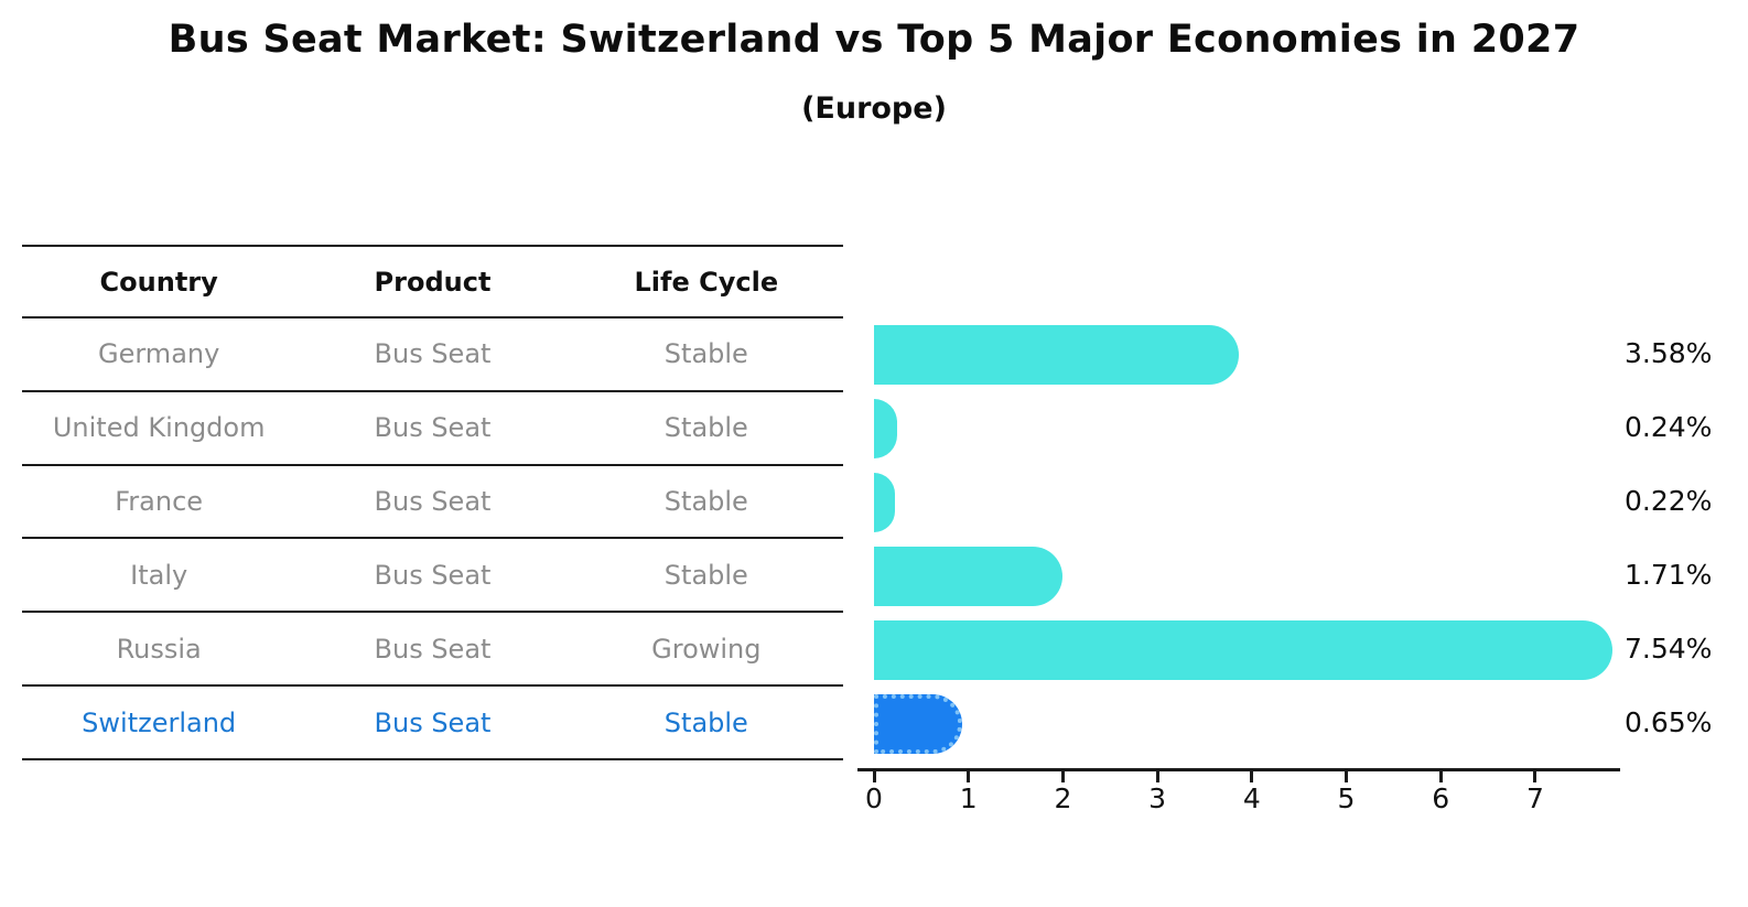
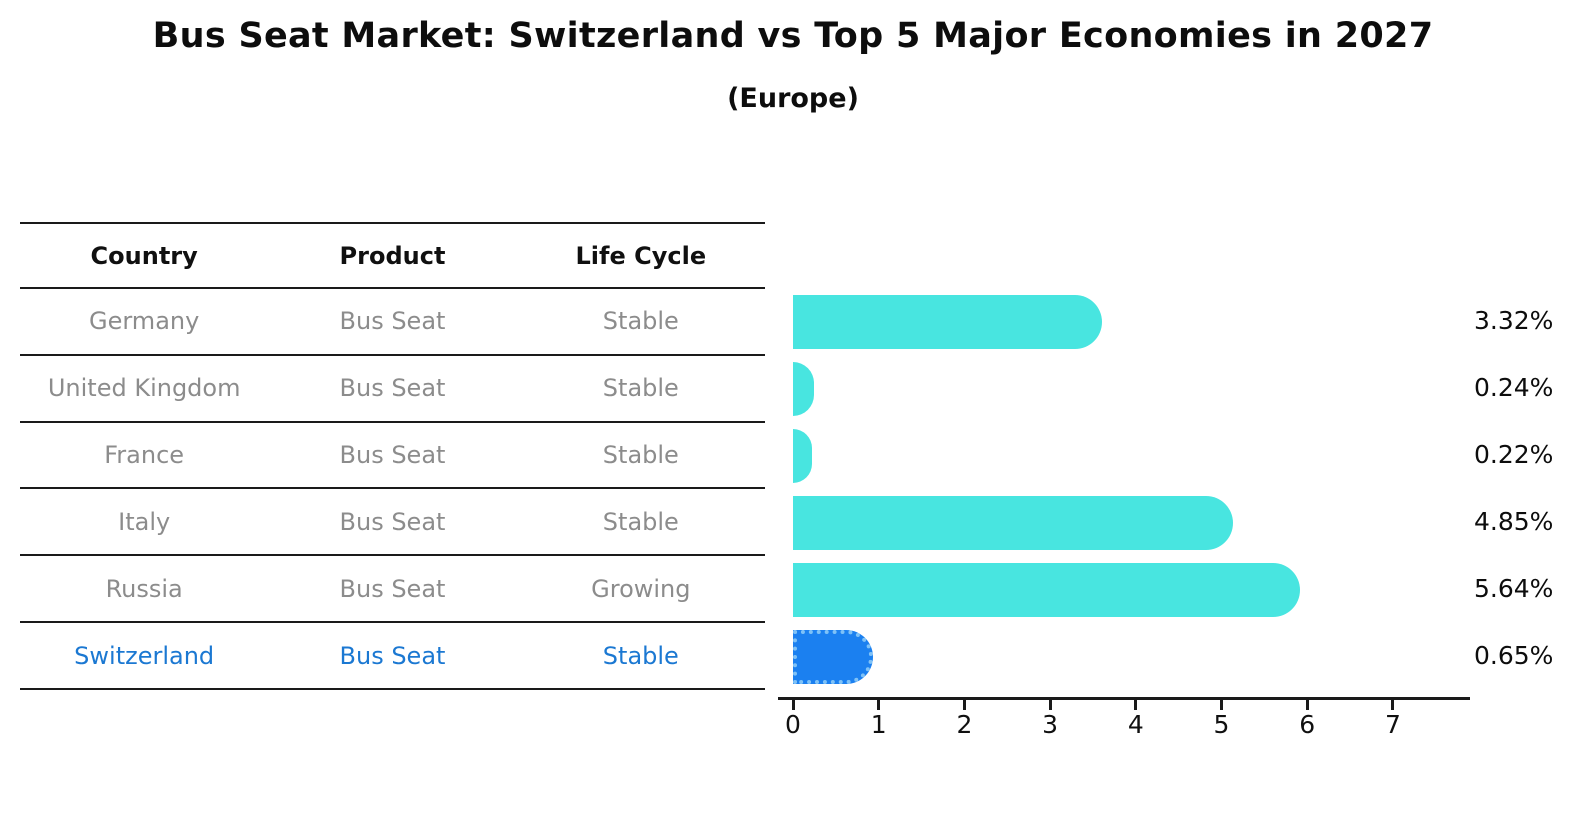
Germany: 3.58% -> 3.32%
Italy: 1.71% -> 4.85%
Russia: 7.54% -> 5.64%
